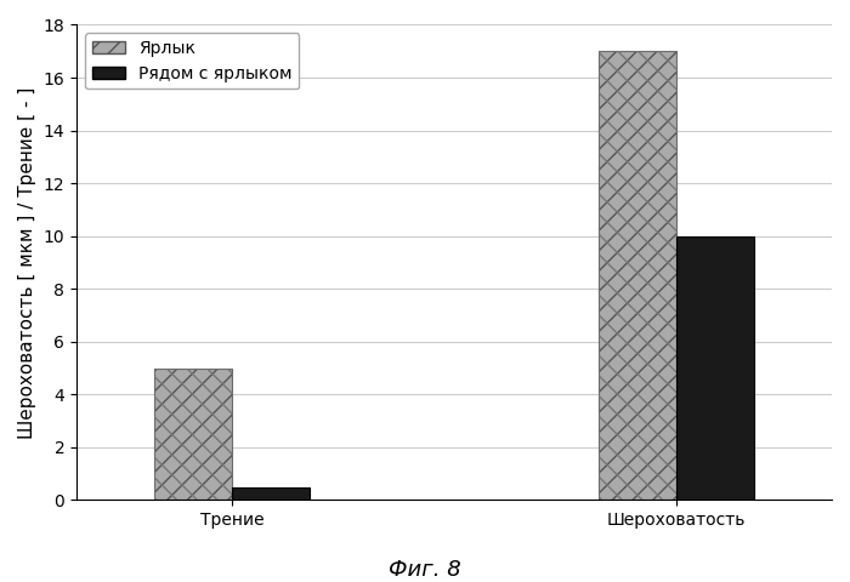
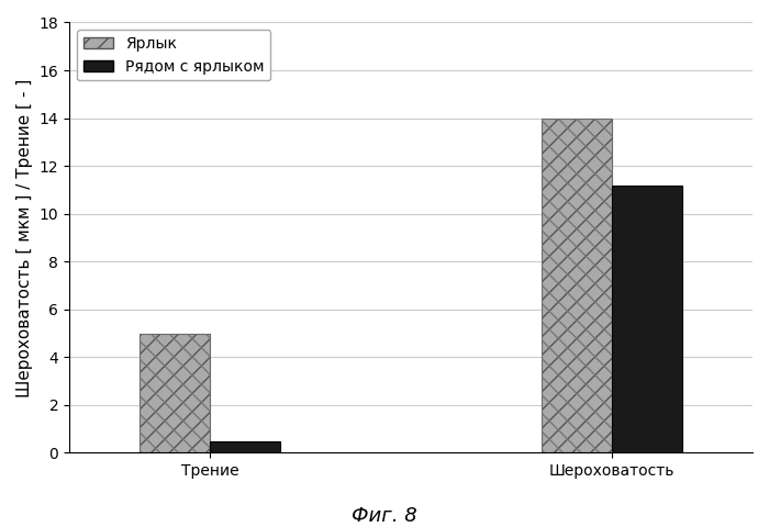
Ярлык/Шероховатость: 17 -> 14
Рядом с ярлыком/Шероховатость: 10.0 -> 11.2
